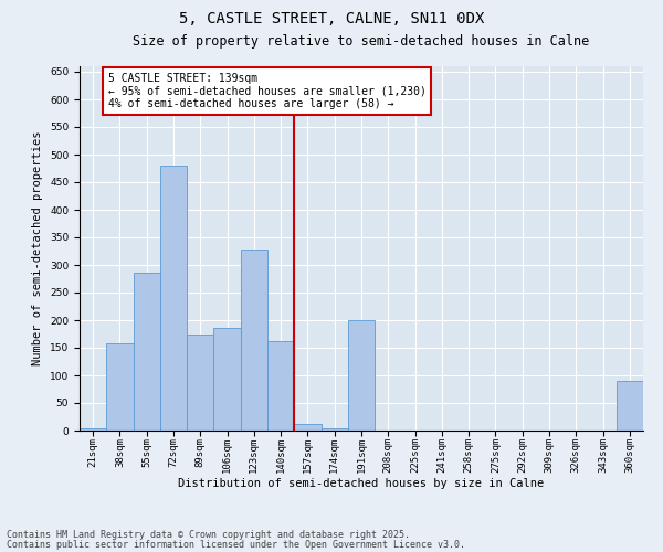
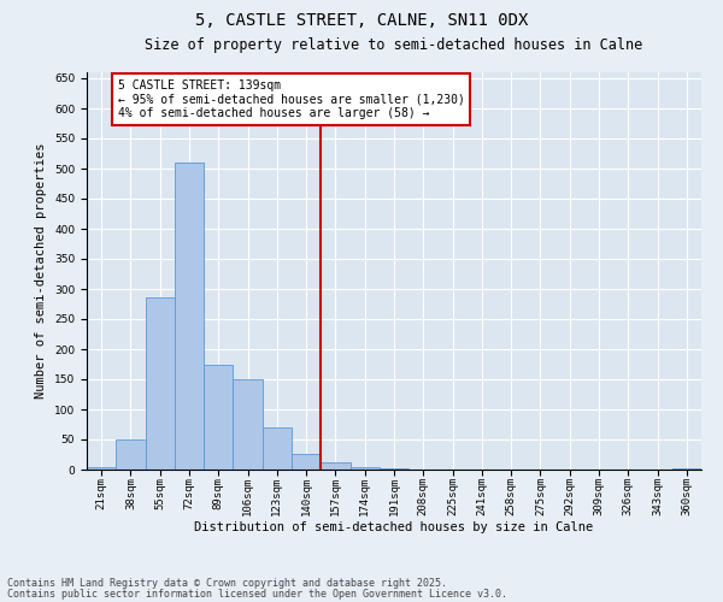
38sqm: 158 -> 50
72sqm: 480 -> 510
106sqm: 186 -> 150
123sqm: 328 -> 70
140sqm: 162 -> 27
191sqm: 200 -> 2
360sqm: 90 -> 2
